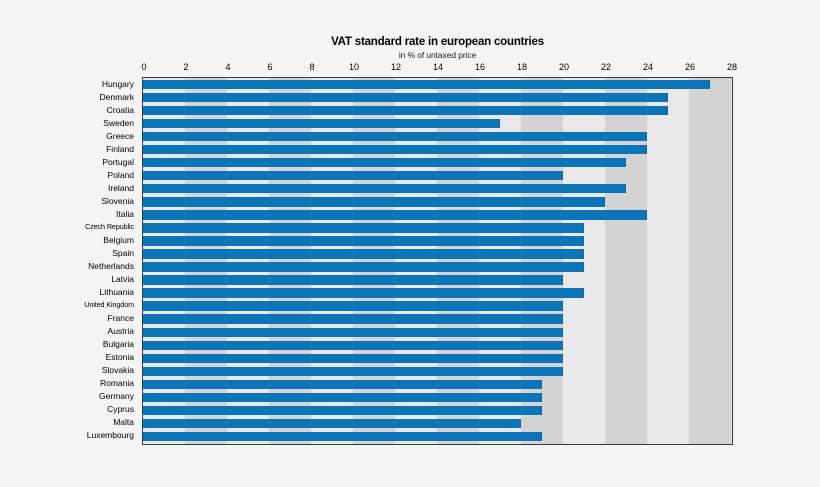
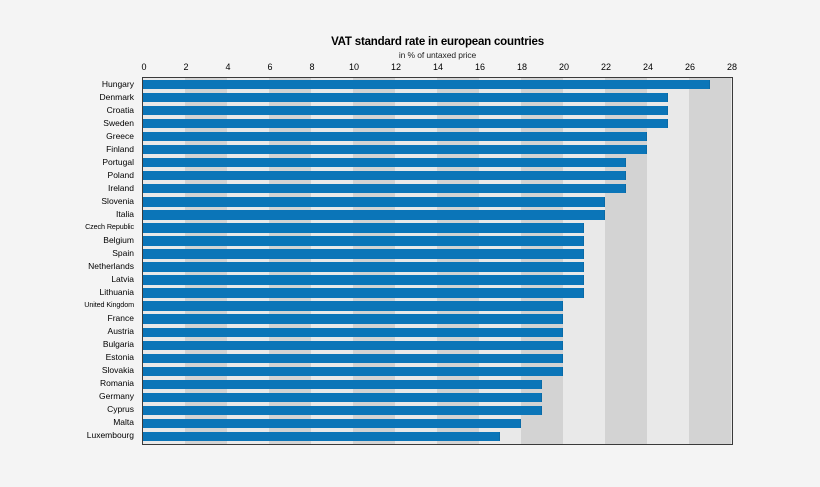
Sweden: 17 -> 25
Poland: 20 -> 23
Italia: 24 -> 22
Latvia: 20 -> 21
Luxembourg: 19 -> 17
